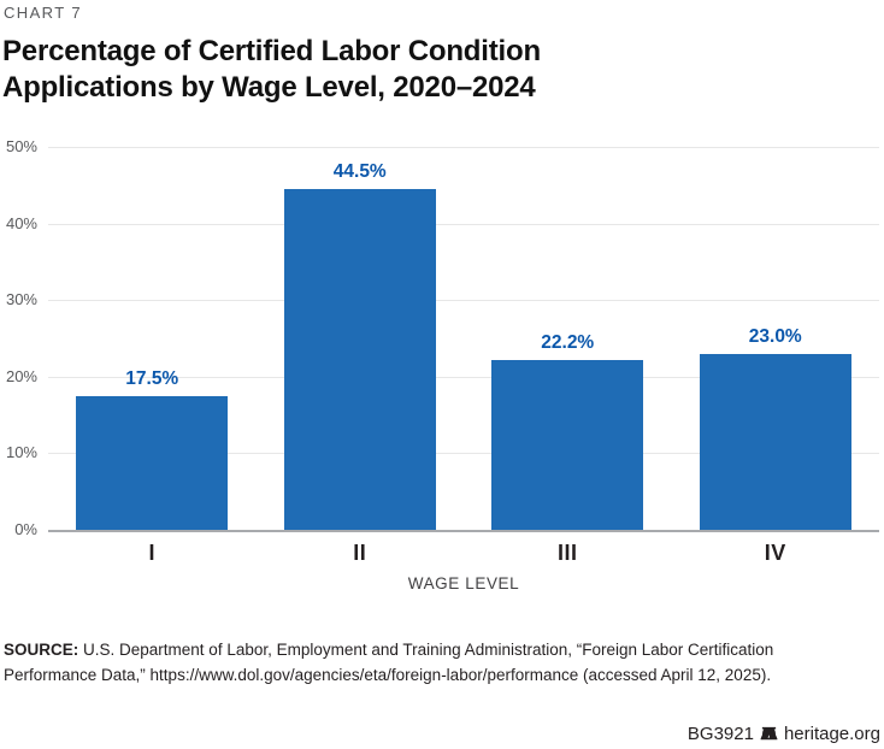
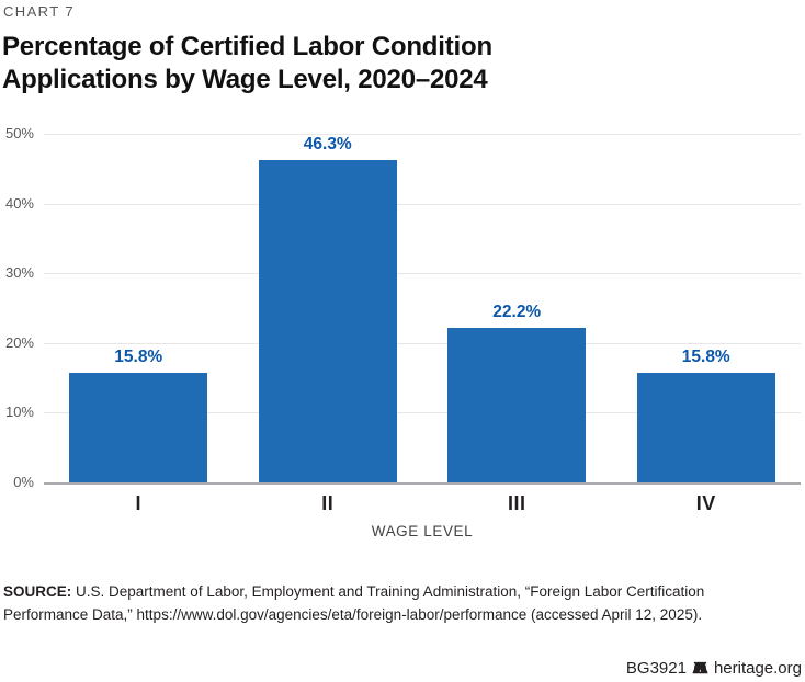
I: 17.5% -> 15.8%
II: 44.5% -> 46.3%
IV: 23.0% -> 15.8%
